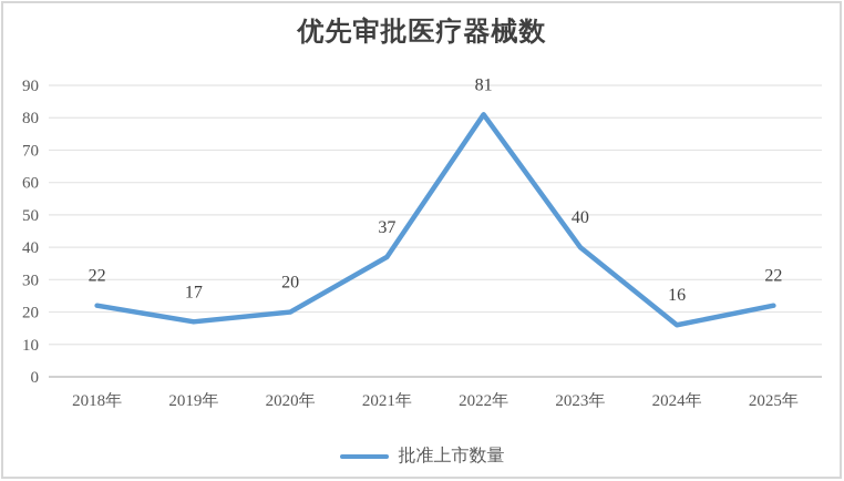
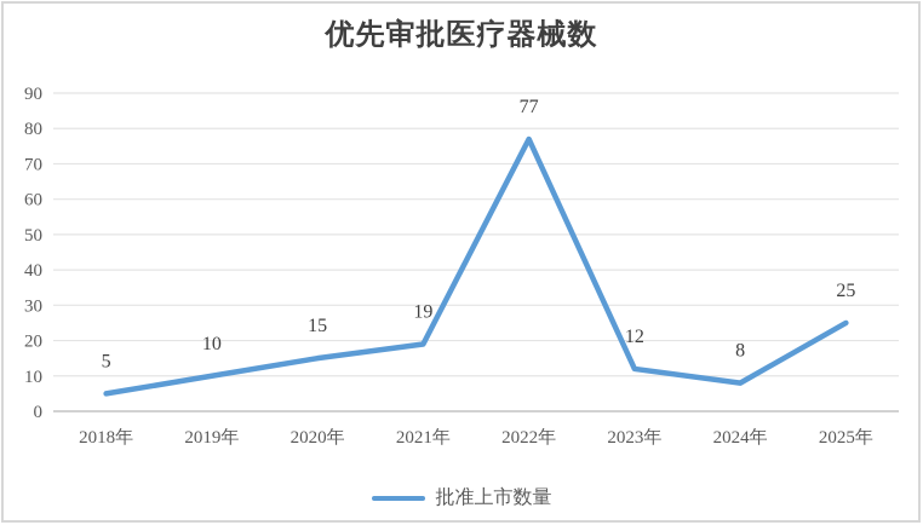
2018年: 22 -> 5
2019年: 17 -> 10
2020年: 20 -> 15
2021年: 37 -> 19
2022年: 81 -> 77
2023年: 40 -> 12
2024年: 16 -> 8
2025年: 22 -> 25
